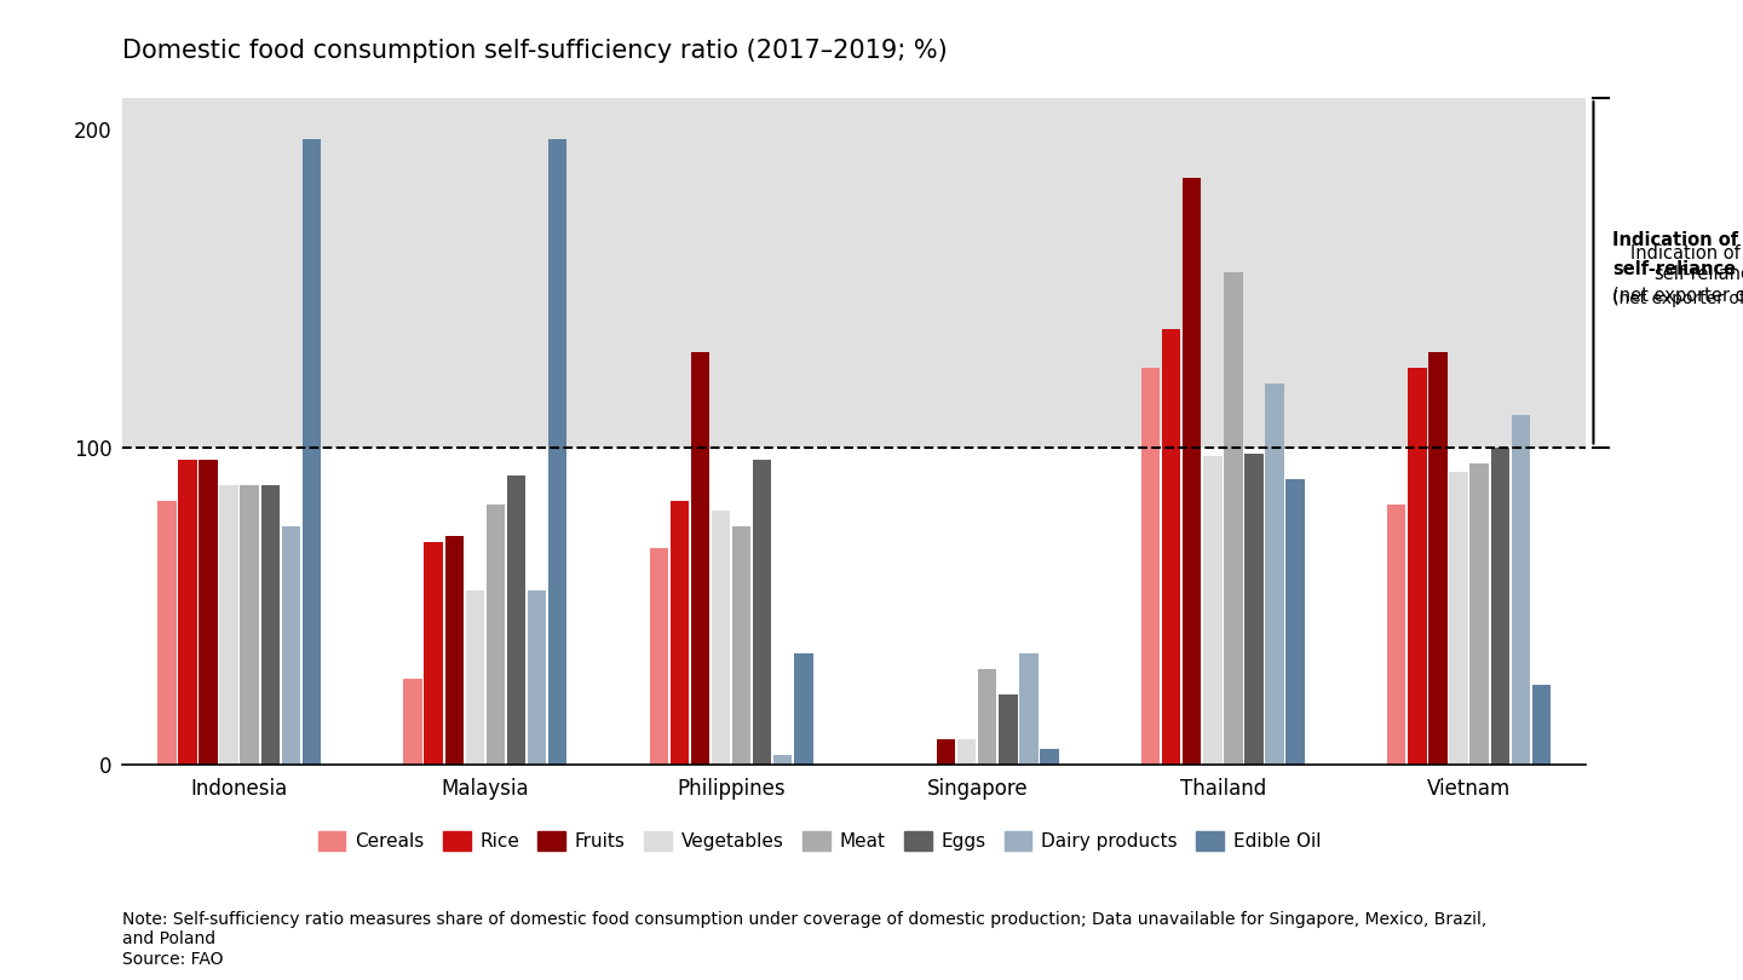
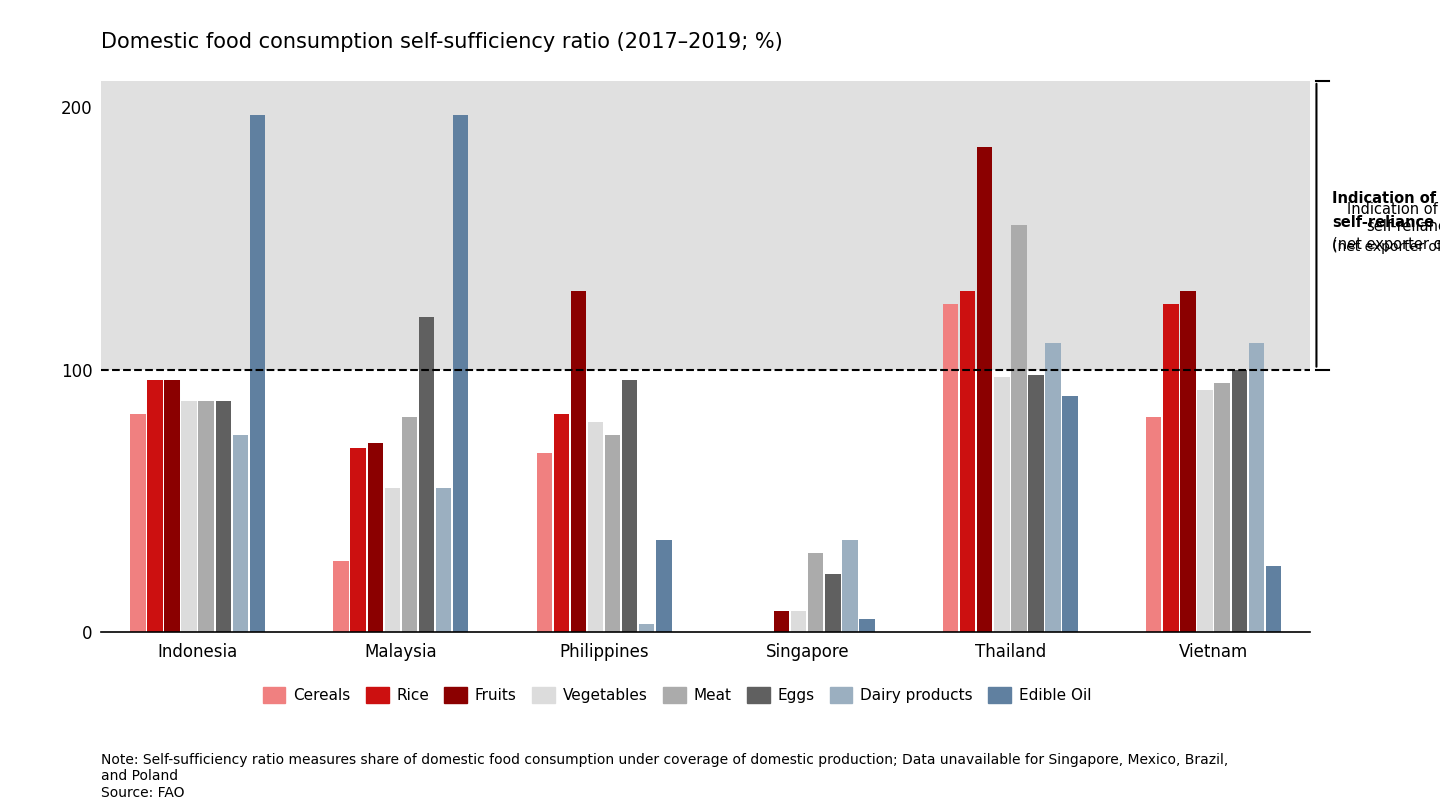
Eggs/Malaysia: 91 -> 120
Rice/Thailand: 137 -> 130
Dairy products/Thailand: 120 -> 110
